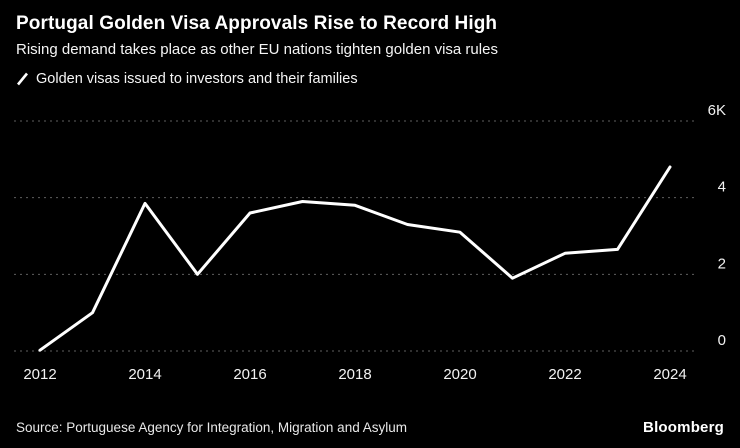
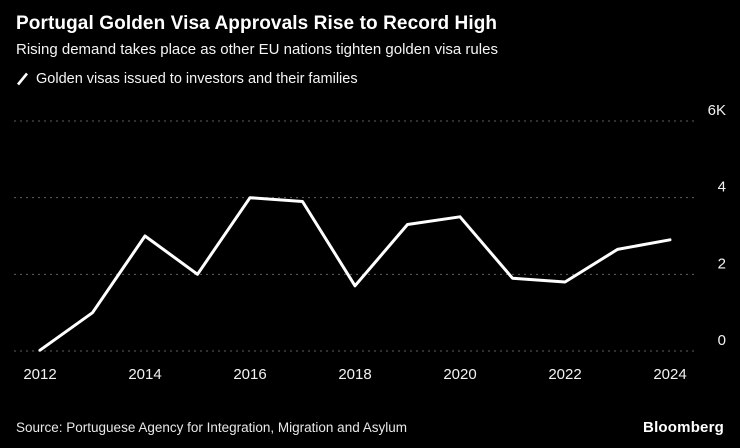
2014: 3.9K -> 3.0K
2016: 3.6K -> 4.0K
2018: 3.8K -> 1.7K
2020: 3.1K -> 3.5K
2022: 2.5K -> 1.8K
2024: 4.8K -> 2.9K
